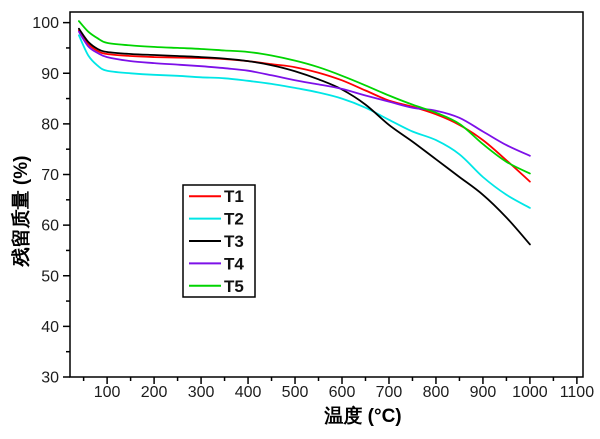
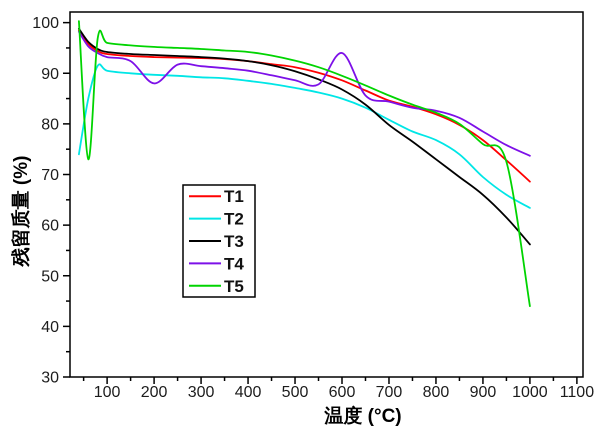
T2/40: 98 -> 74
T2/60: 94 -> 85
T5/60: 98 -> 73
T4/200: 92 -> 88
T4/600: 87 -> 94
T5/1000: 70 -> 44
